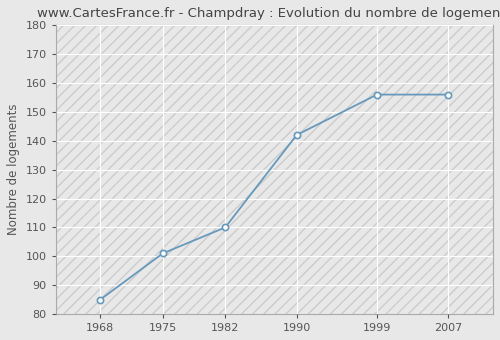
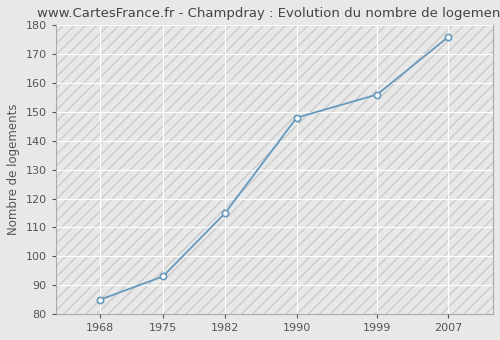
1975: 101 -> 93
1982: 110 -> 115
1990: 142 -> 148
2007: 156 -> 176
